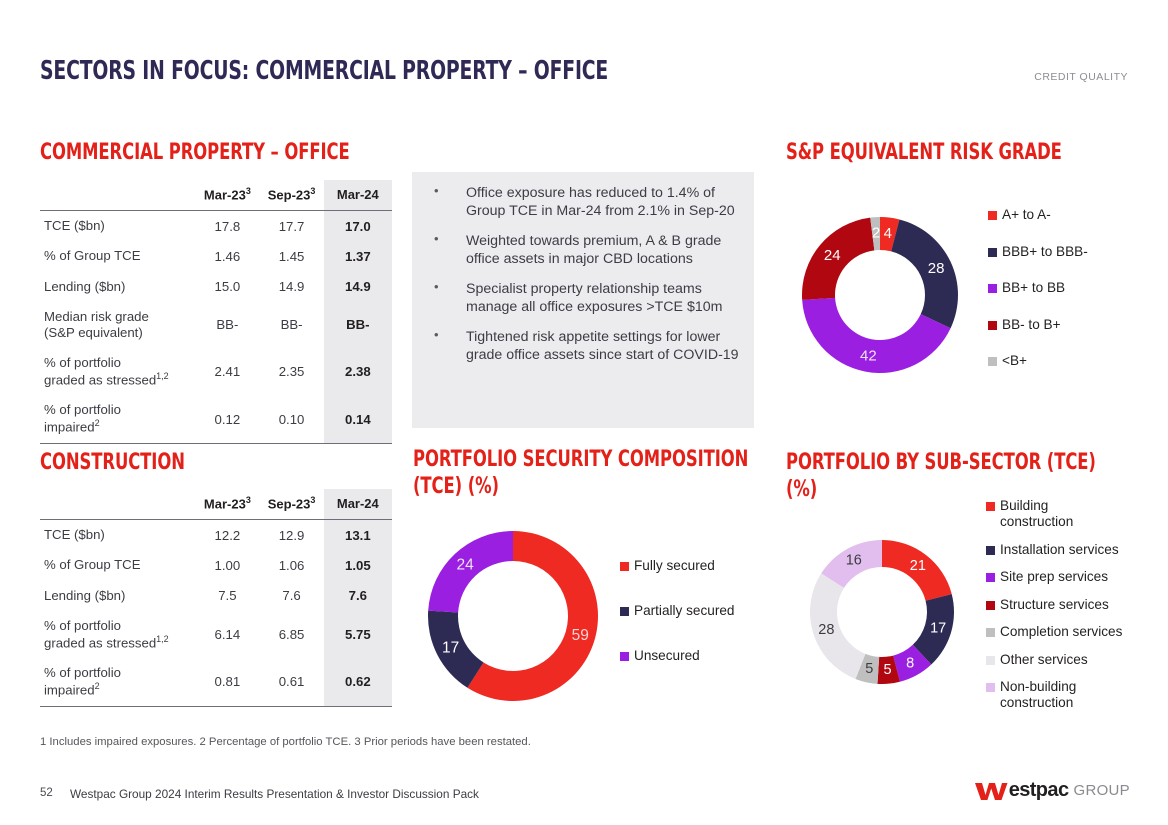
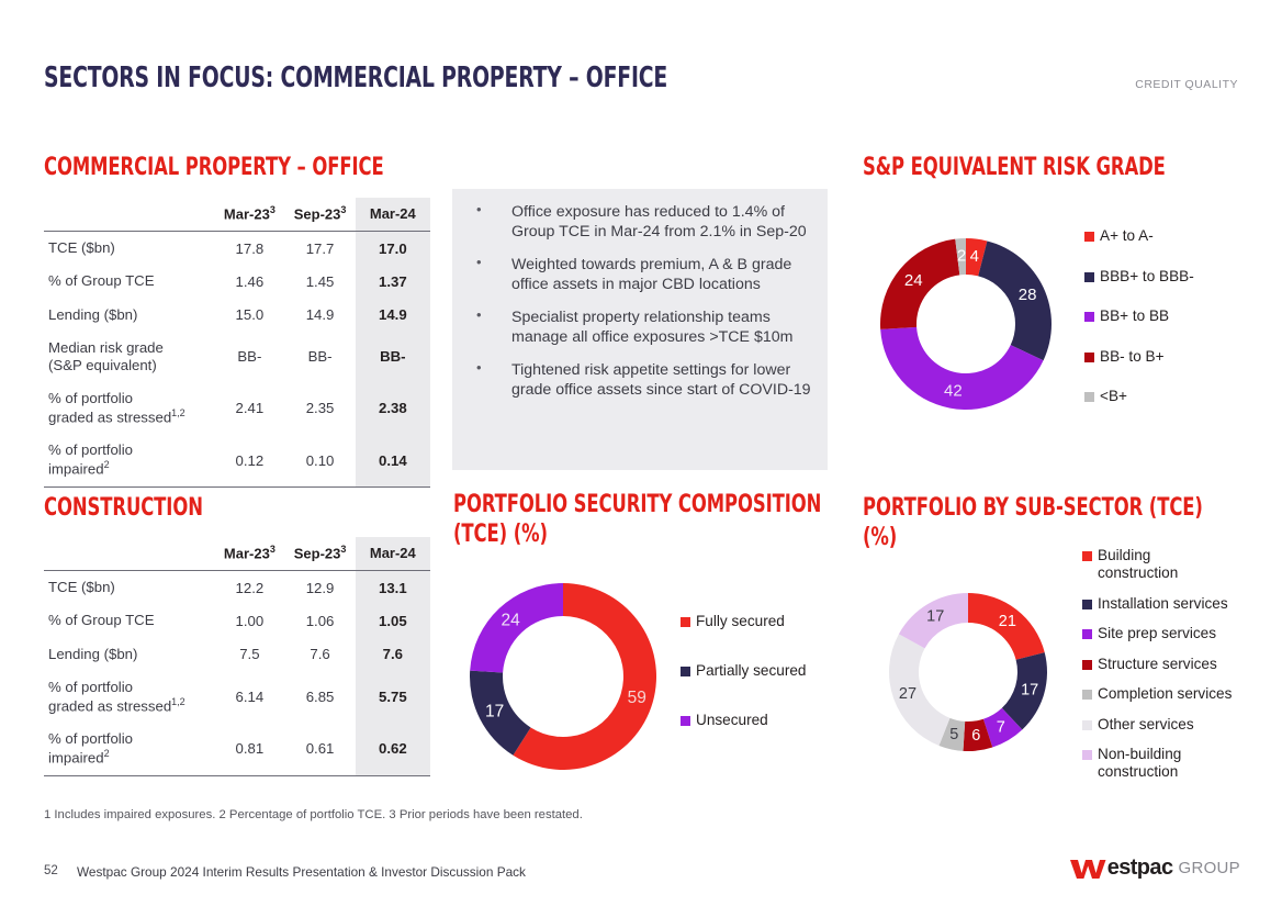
PORTFOLIO BY SUB-SECTOR (TCE) (%)/Site prep services: 8 -> 7
PORTFOLIO BY SUB-SECTOR (TCE) (%)/Structure services: 5 -> 6
PORTFOLIO BY SUB-SECTOR (TCE) (%)/Other services: 28 -> 27
PORTFOLIO BY SUB-SECTOR (TCE) (%)/Non-building construction: 16 -> 17
